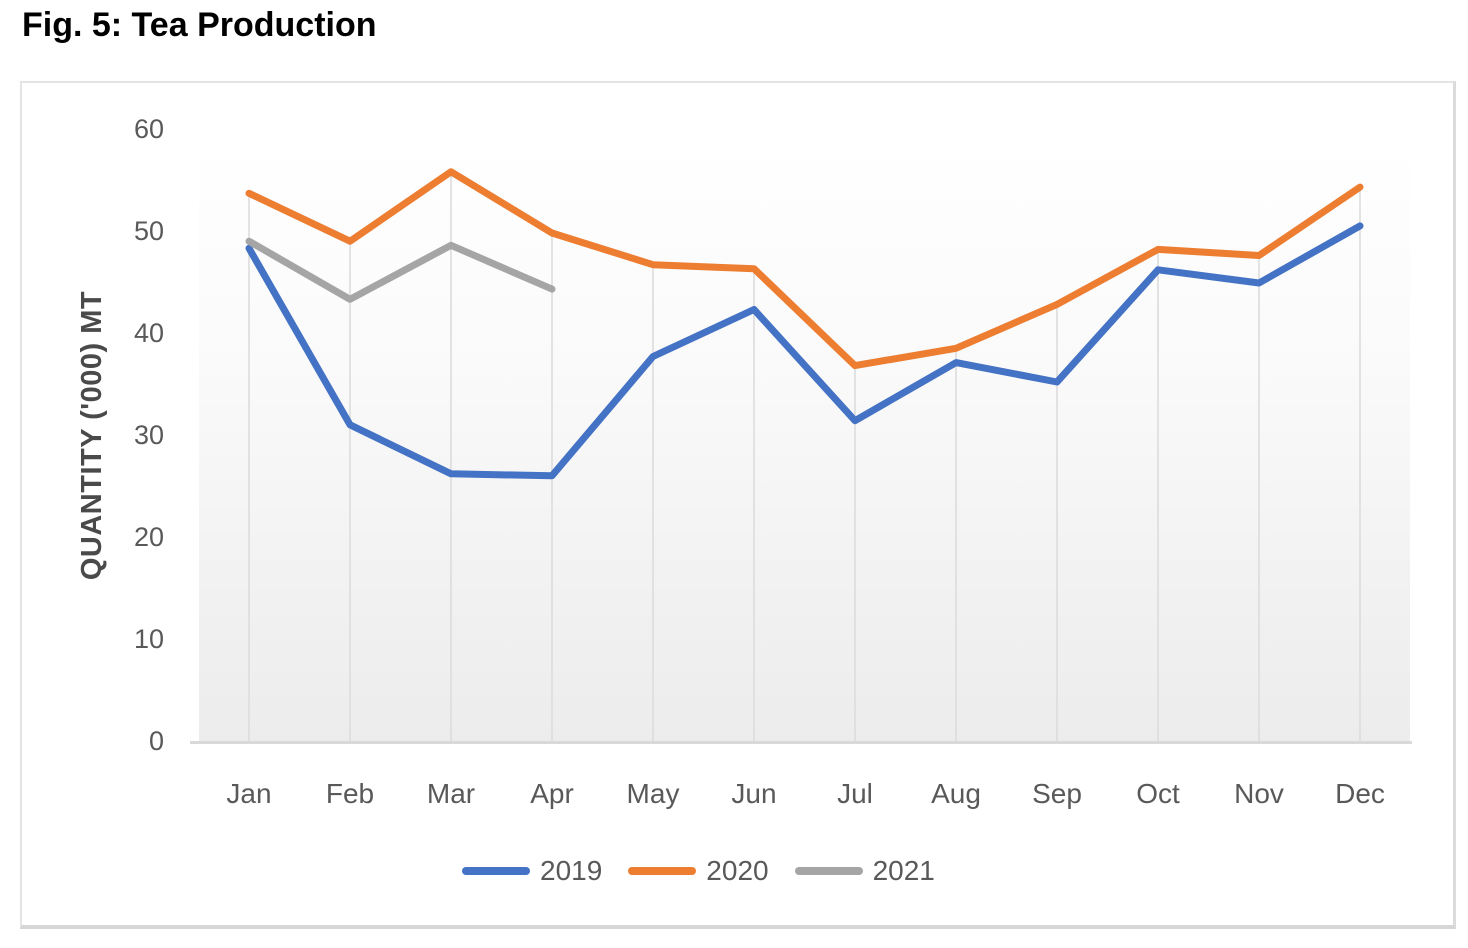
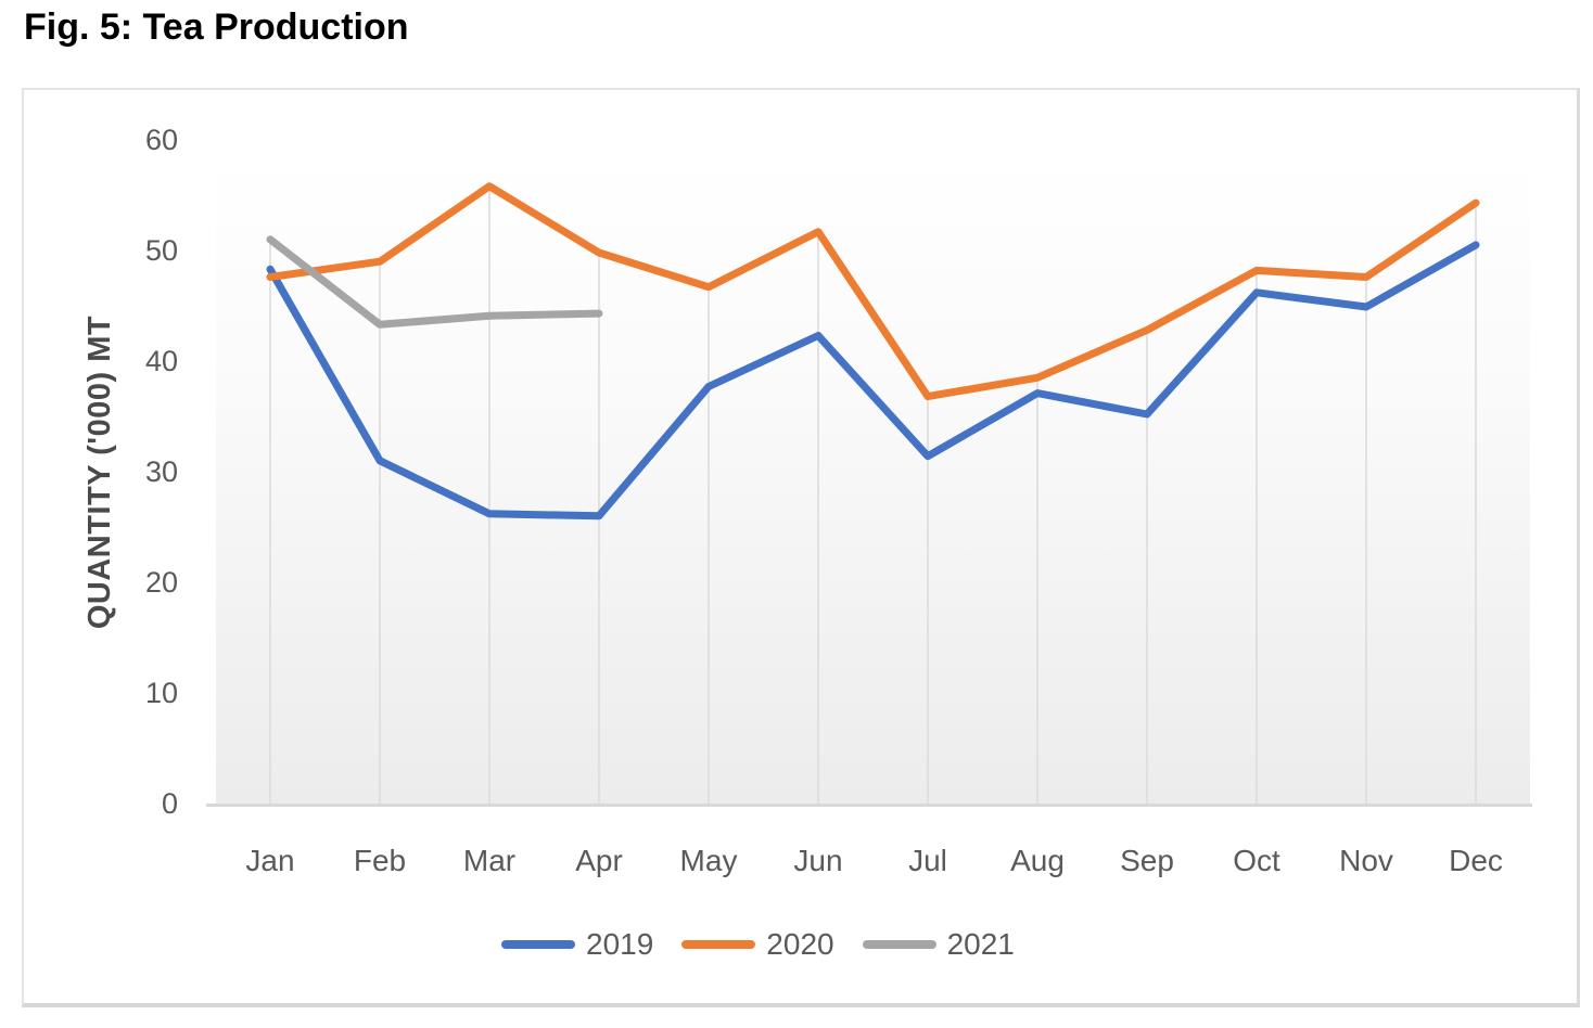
2020/Jan: 53.7 -> 47.6
2021/Jan: 49.0 -> 51.0
2021/Mar: 48.6 -> 44.1
2020/Jun: 46.3 -> 51.7
